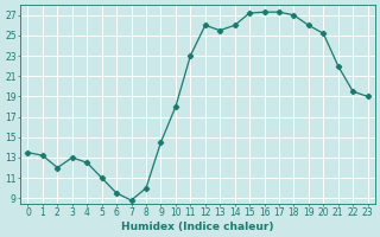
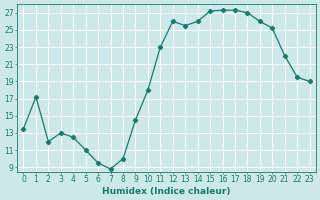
1: 13.2 -> 17.2
